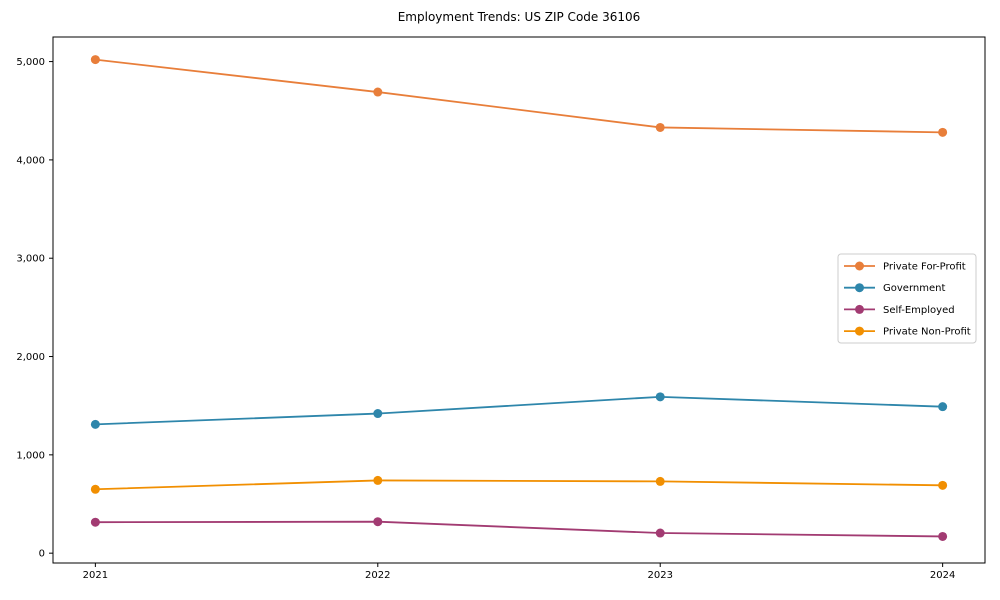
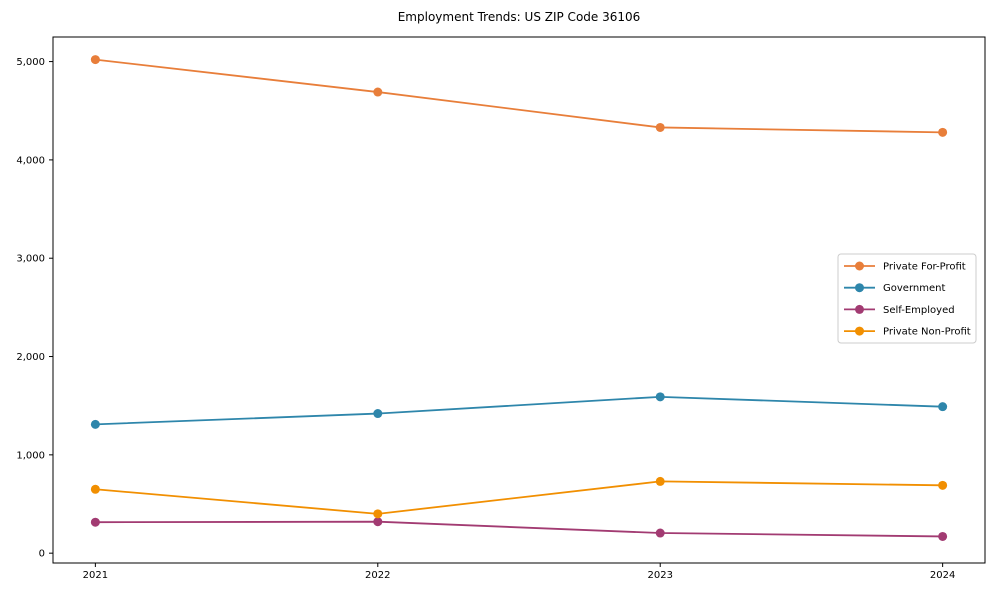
Private Non-Profit/2022: 700 -> 400
